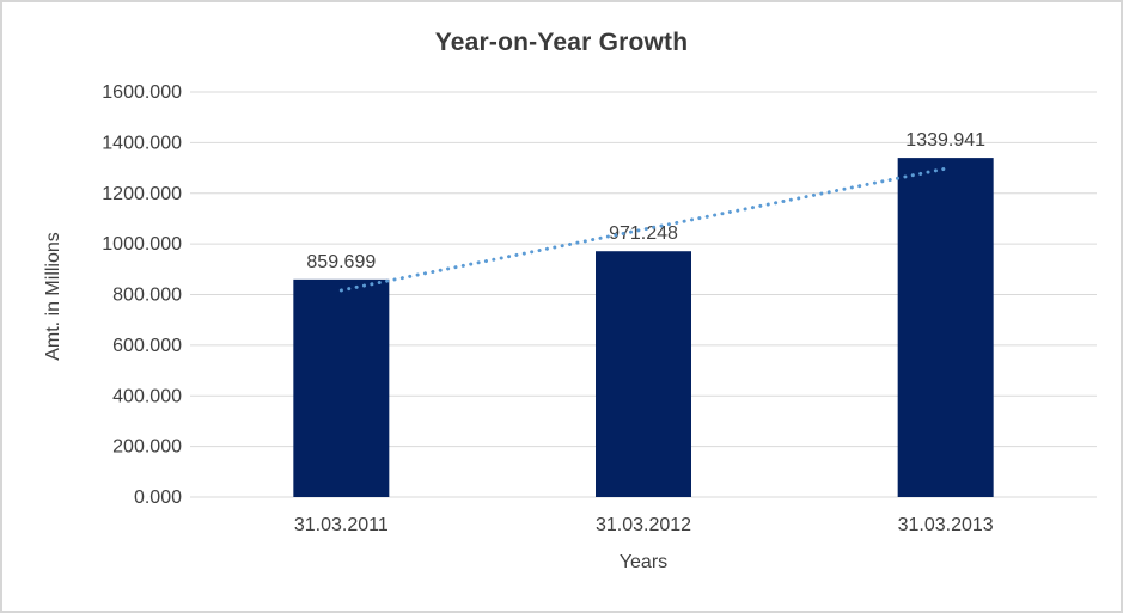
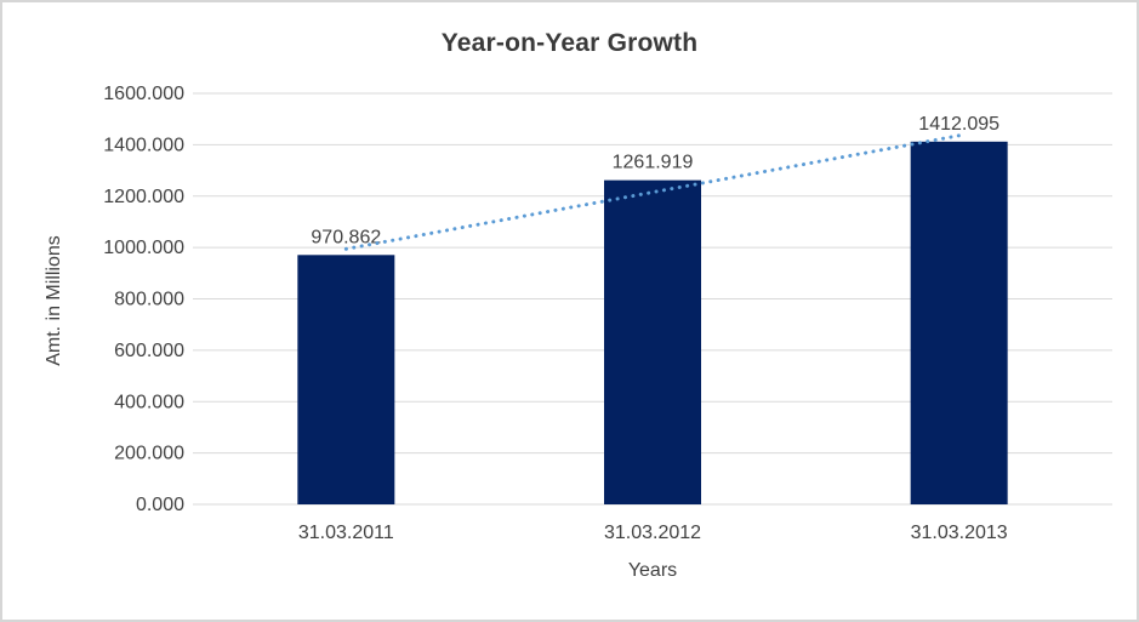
31.03.2011: 859.699 -> 970.862
31.03.2012: 971.248 -> 1261.919
31.03.2013: 1339.941 -> 1412.095
